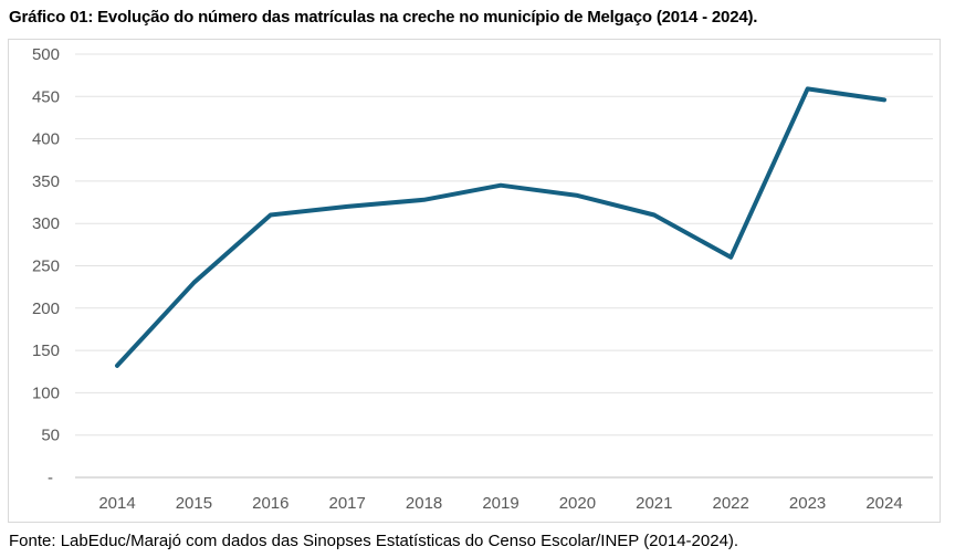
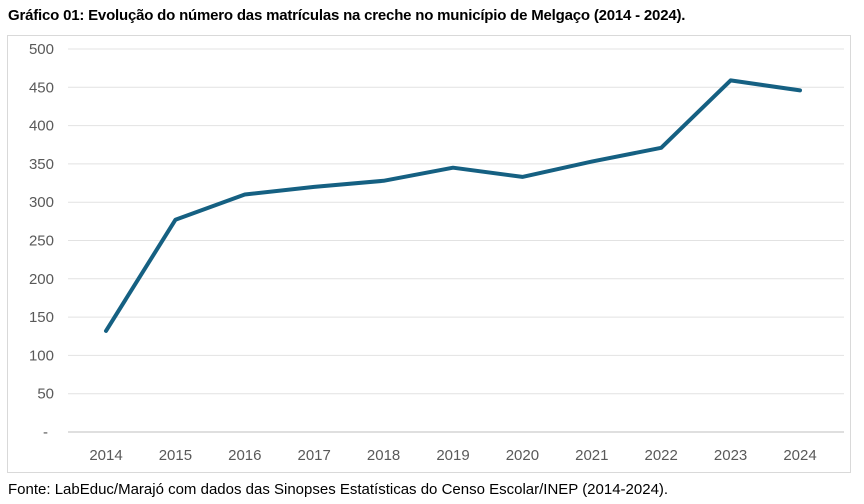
2015: 230 -> 280
2021: 310 -> 350
2022: 260 -> 370
